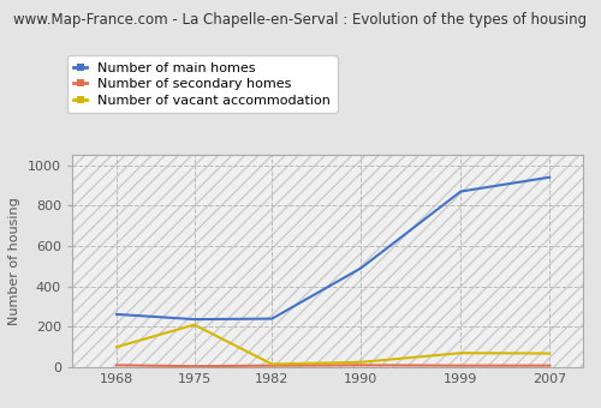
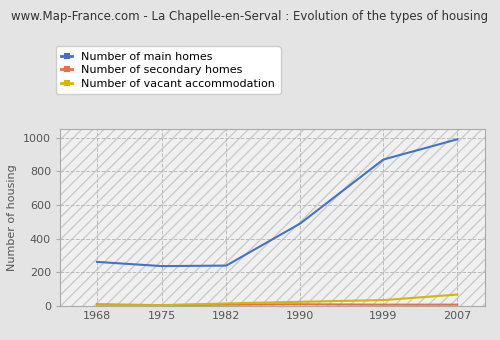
Number of vacant accommodation/1968: 100 -> 0
Number of vacant accommodation/1975: 210 -> 0
Number of vacant accommodation/1999: 70 -> 40
Number of main homes/2007: 940 -> 990
